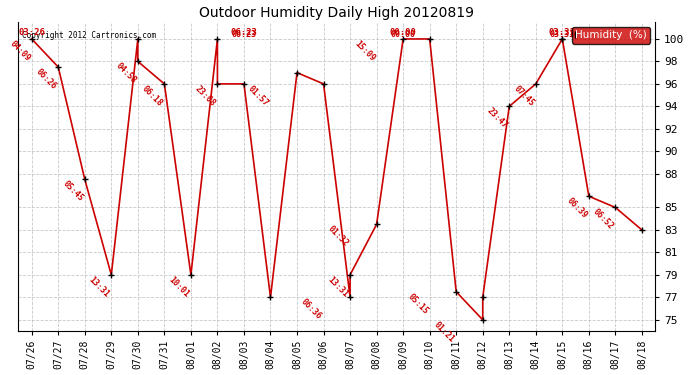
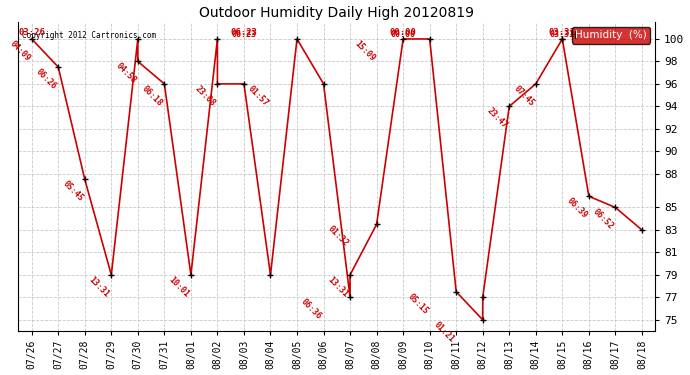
08/04: 77.0 -> 79.0
08/05: 97.0 -> 100.0
